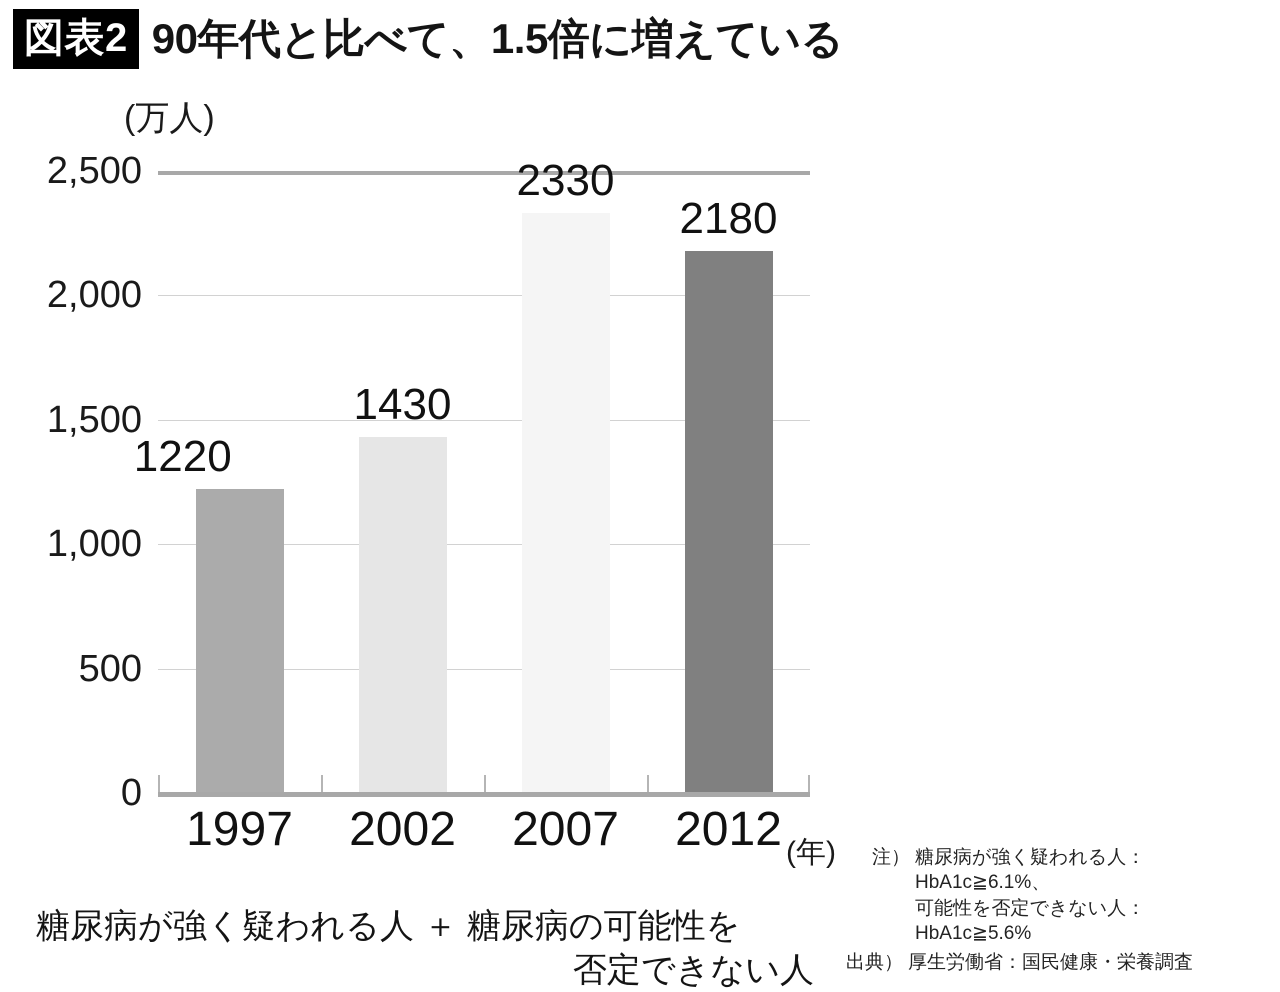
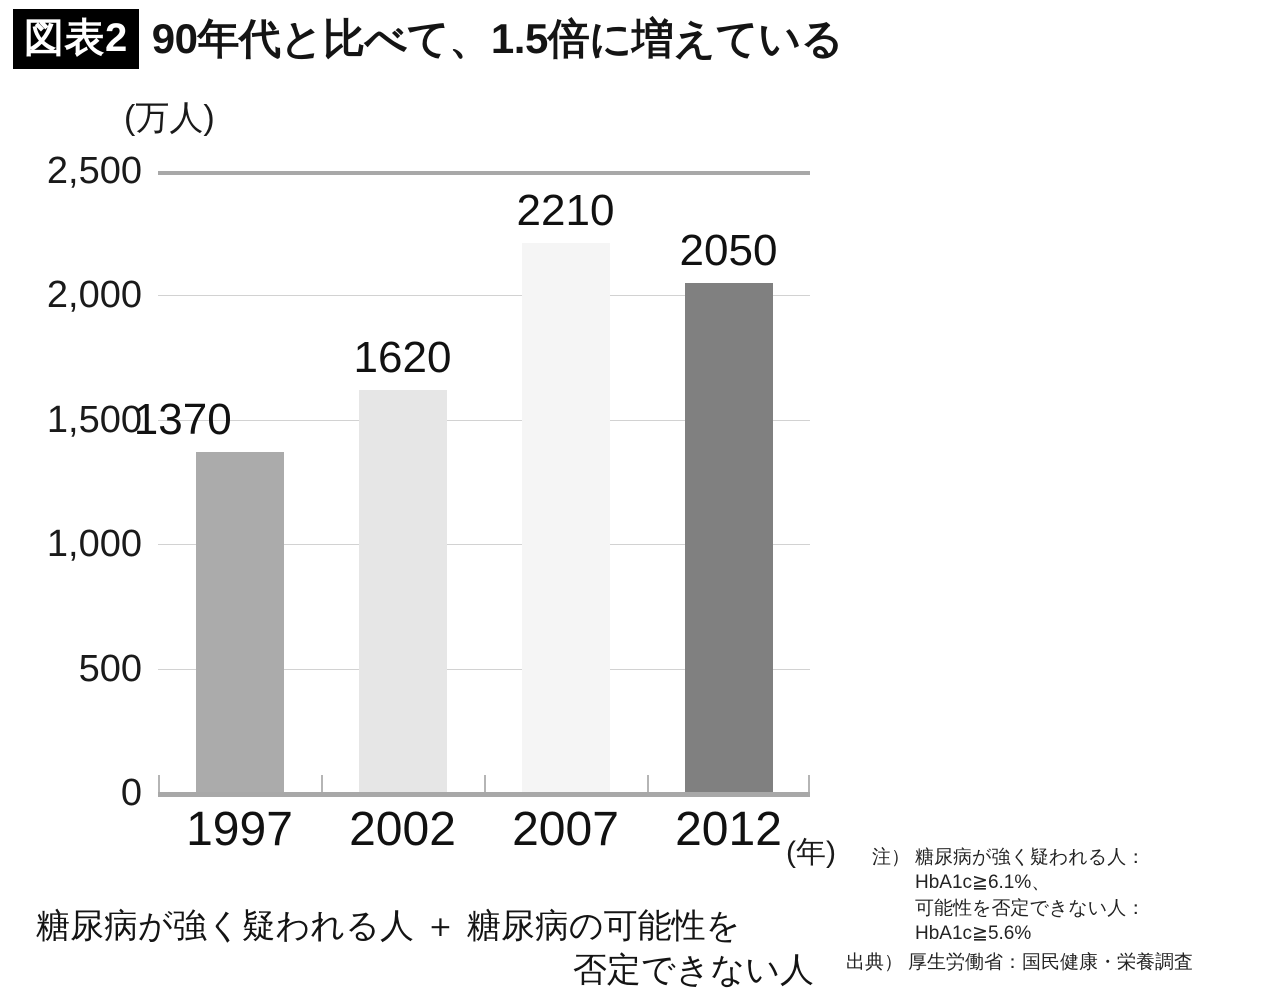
1997: 1220 -> 1370
2002: 1430 -> 1620
2007: 2330 -> 2210
2012: 2180 -> 2050
